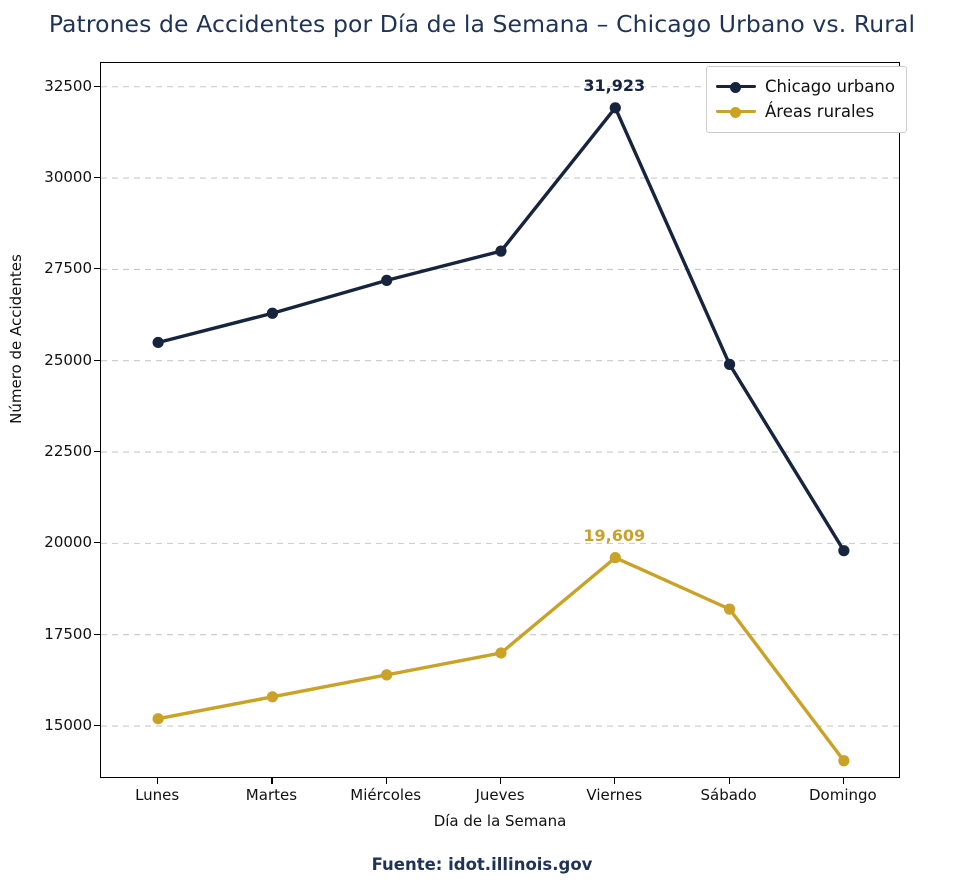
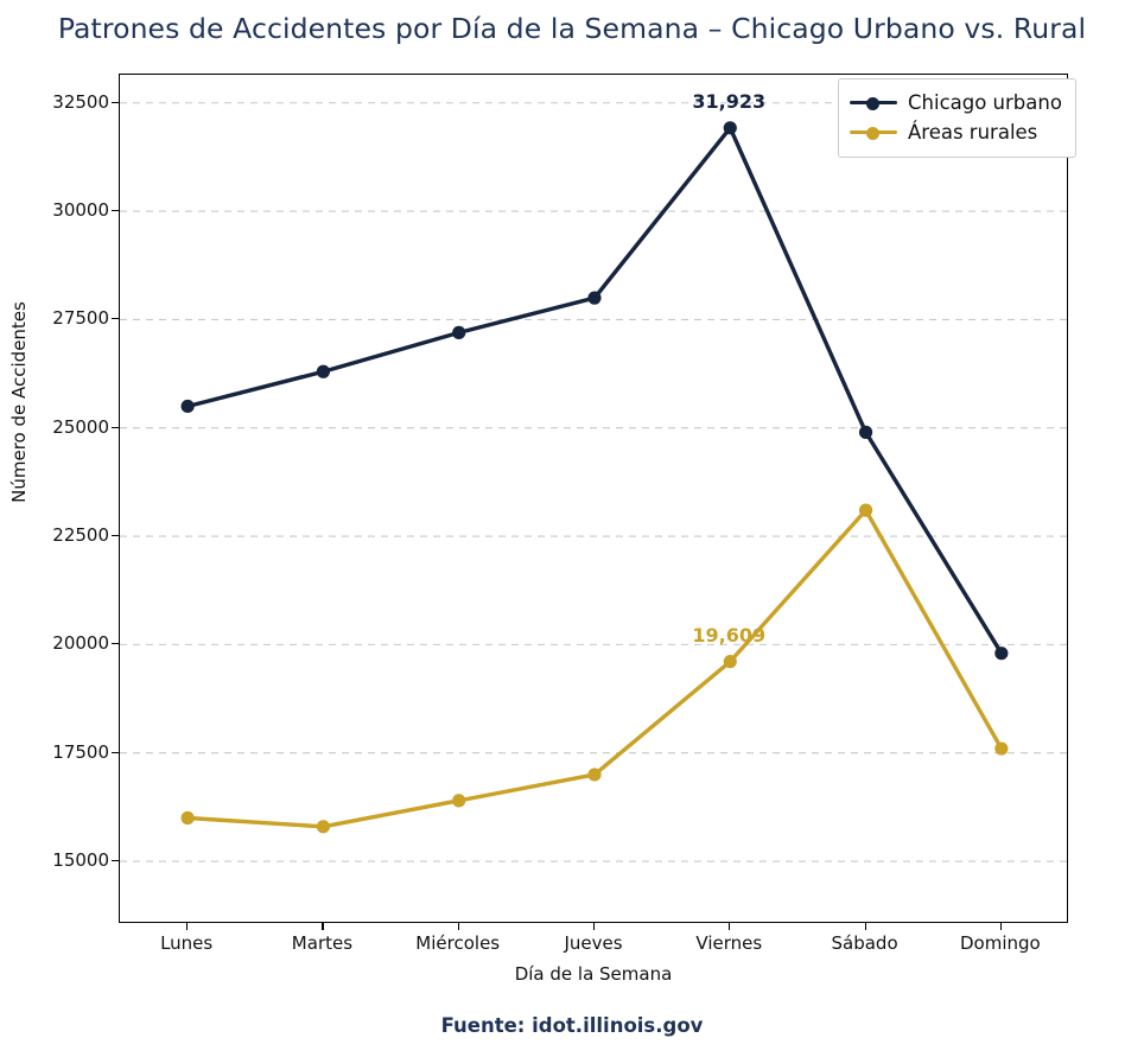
Áreas rurales/Lunes: 15200 -> 16000
Áreas rurales/Sábado: 18200 -> 23100
Áreas rurales/Domingo: 14000 -> 17600
